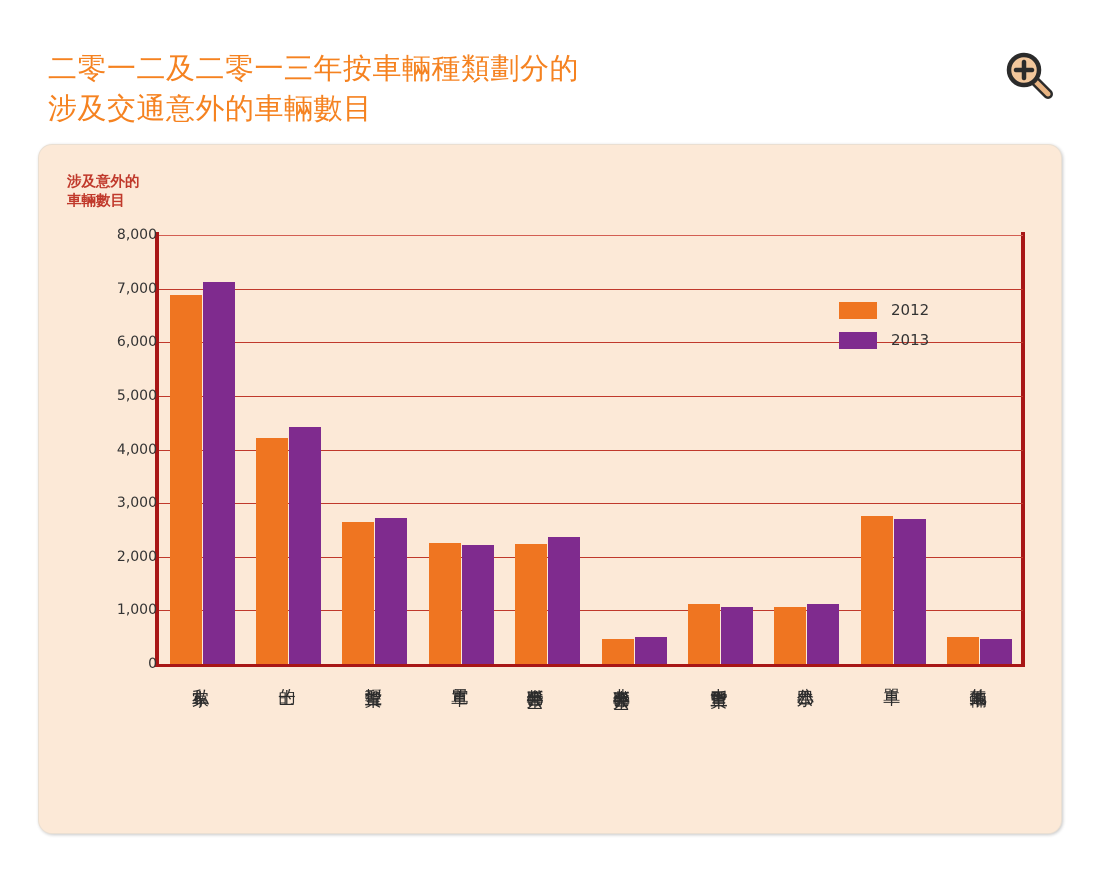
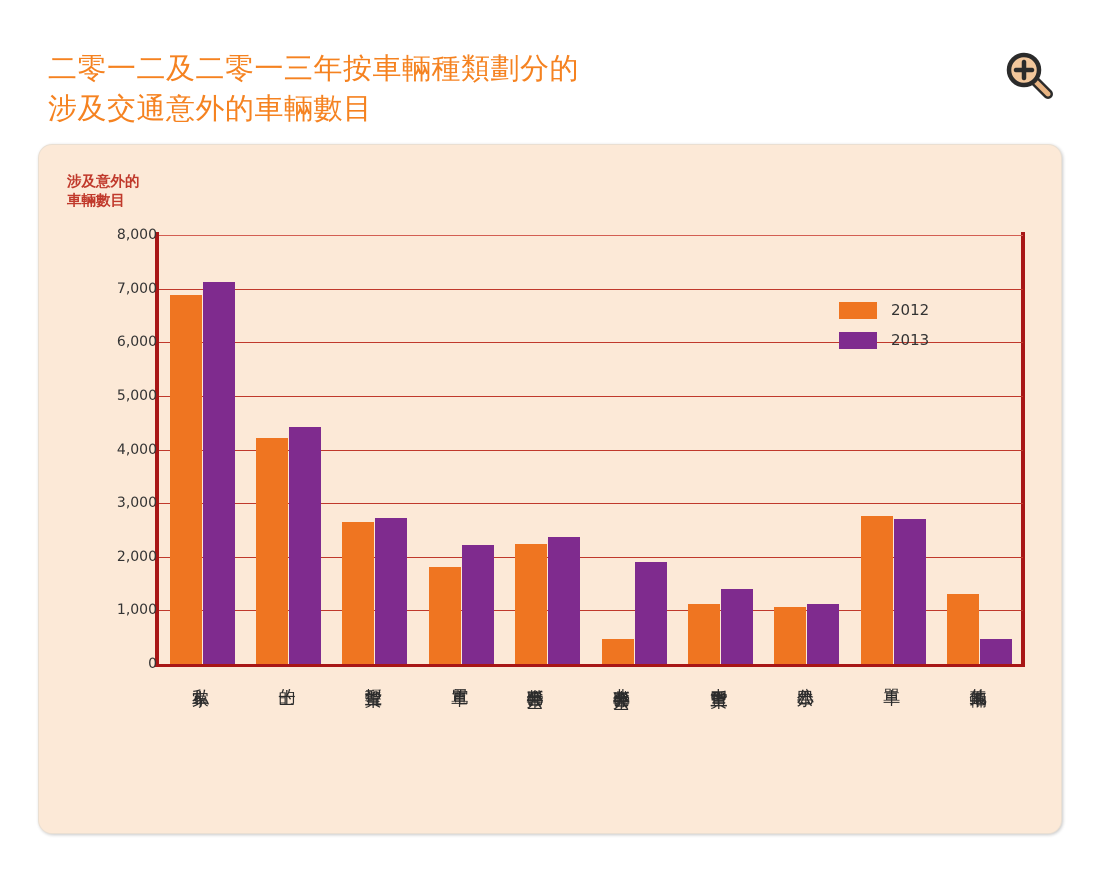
2012/電單車: 2200 -> 1800
2013/公共巴士 非專營: 500 -> 1900
2013/中重型貨車: 1100 -> 1400
2012/其他車輛: 500 -> 1300
